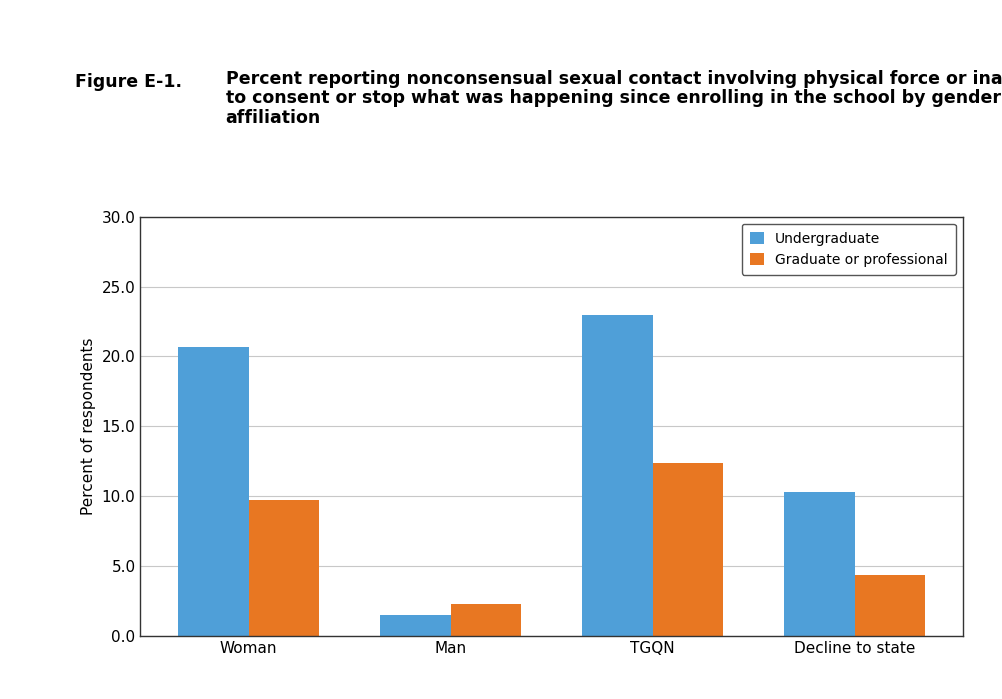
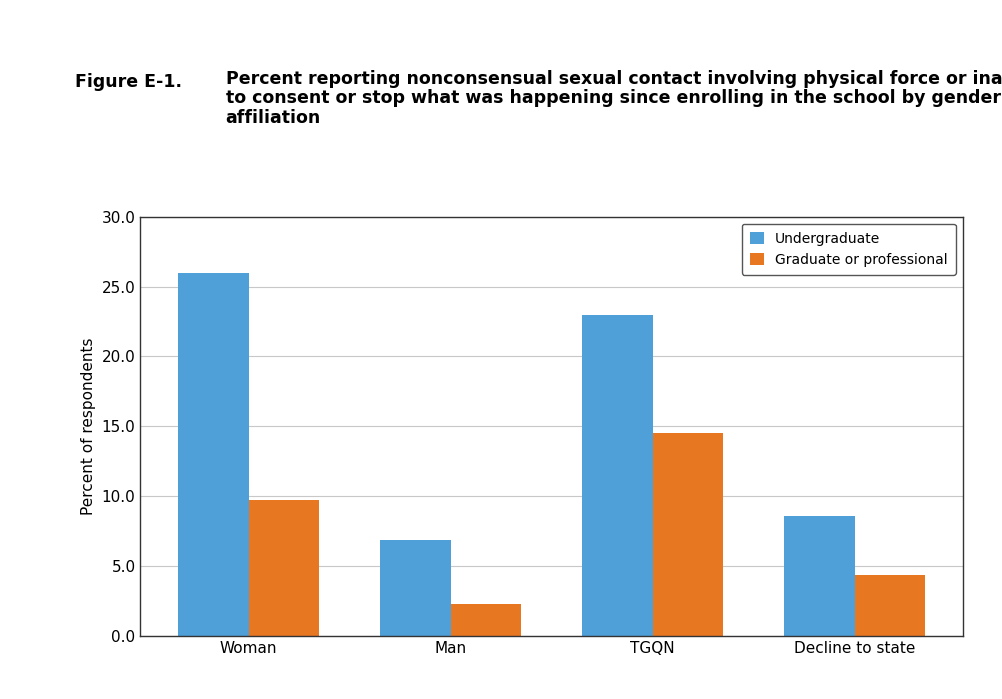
Undergraduate/Woman: 20.7 -> 26.0
Undergraduate/Man: 1.5 -> 6.9
Graduate or professional/TGQN: 12.4 -> 14.5
Undergraduate/Decline to state: 10.3 -> 8.6
